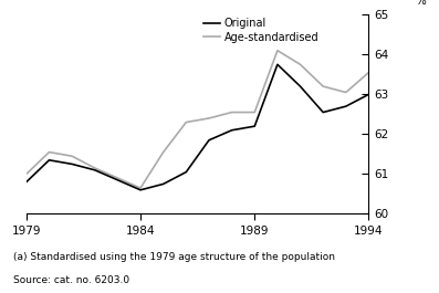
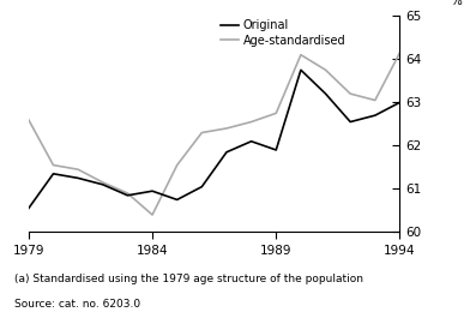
Original/1979: 60.80 -> 60.55
Age-standardised/1979: 61.00 -> 62.60
Original/1984: 60.60 -> 60.95
Age-standardised/1984: 60.65 -> 60.40
Original/1989: 62.20 -> 61.90
Age-standardised/1989: 62.55 -> 62.75
Age-standardised/1994: 63.55 -> 64.15
